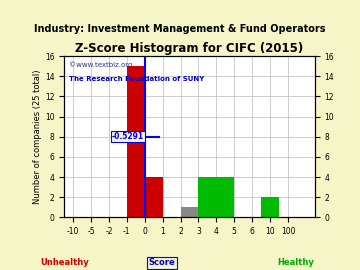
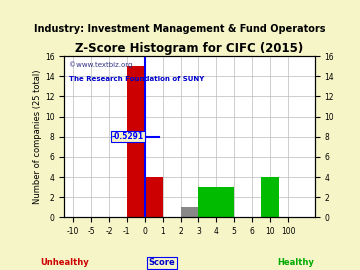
4: 4 -> 3
10: 2 -> 4
